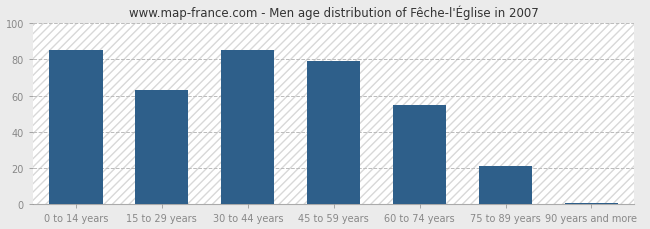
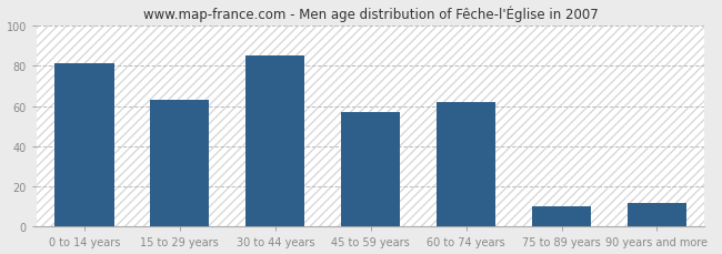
0 to 14 years: 85 -> 81
45 to 59 years: 79 -> 57
60 to 74 years: 55 -> 62
75 to 89 years: 21 -> 10
90 years and more: 1 -> 12
